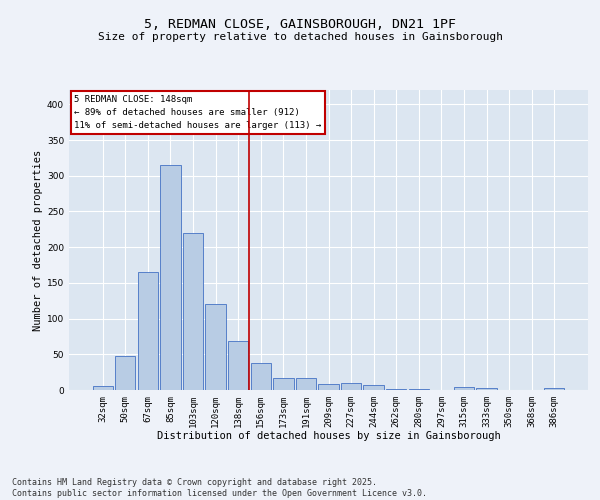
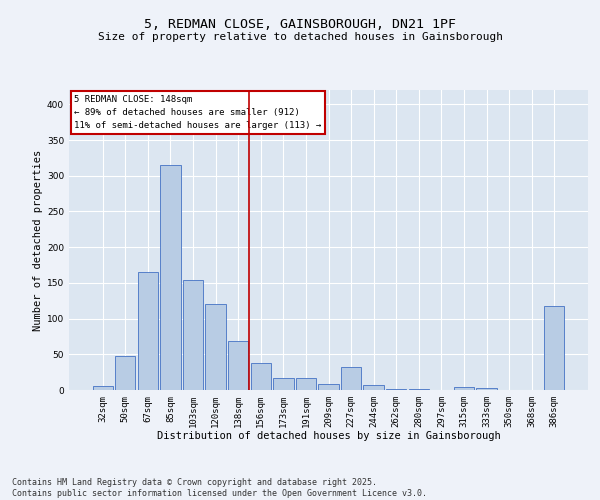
103sqm: 220 -> 154
227sqm: 10 -> 32
386sqm: 3 -> 118
